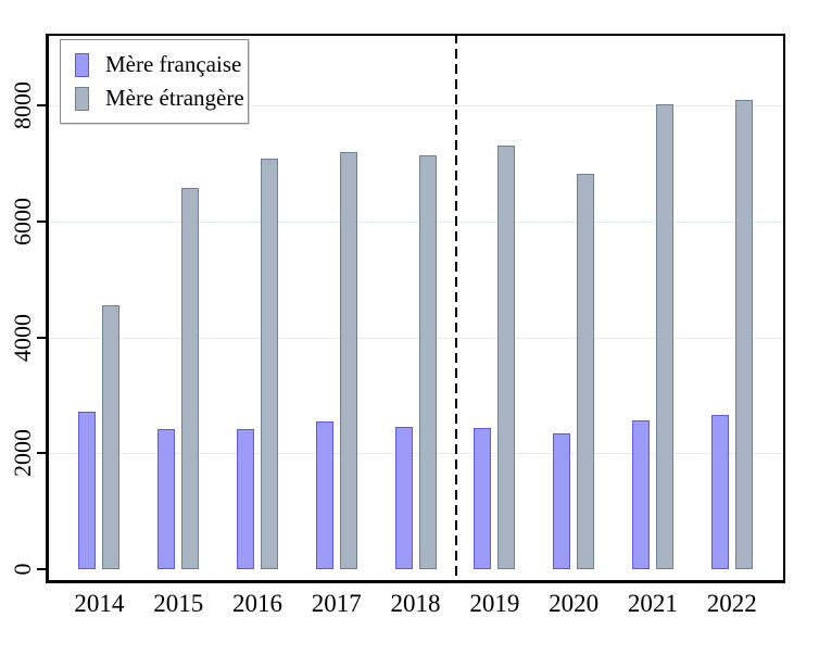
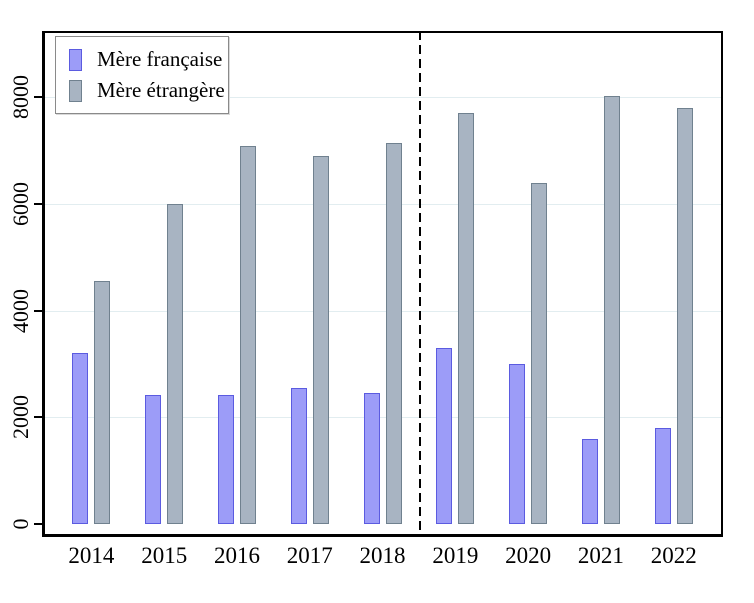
Mère française/2014: 2700 -> 3200
Mère étrangère/2015: 6600 -> 6000
Mère étrangère/2017: 7200 -> 6900
Mère française/2019: 2400 -> 3300
Mère étrangère/2019: 7300 -> 7700
Mère française/2020: 2300 -> 3000
Mère étrangère/2020: 6800 -> 6400
Mère française/2021: 2600 -> 1600
Mère française/2022: 2700 -> 1800
Mère étrangère/2022: 8100 -> 7800
